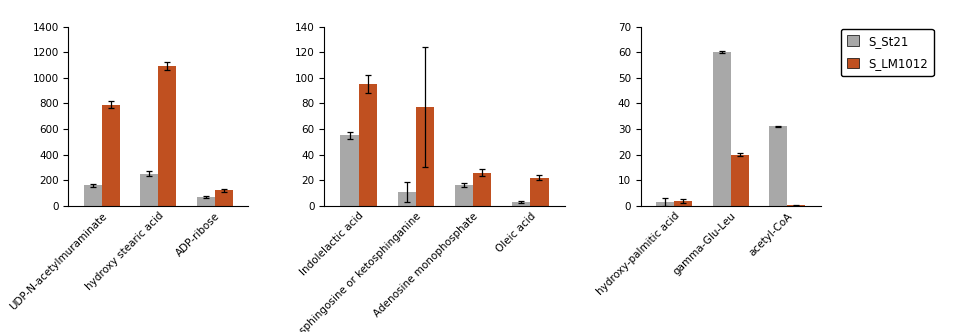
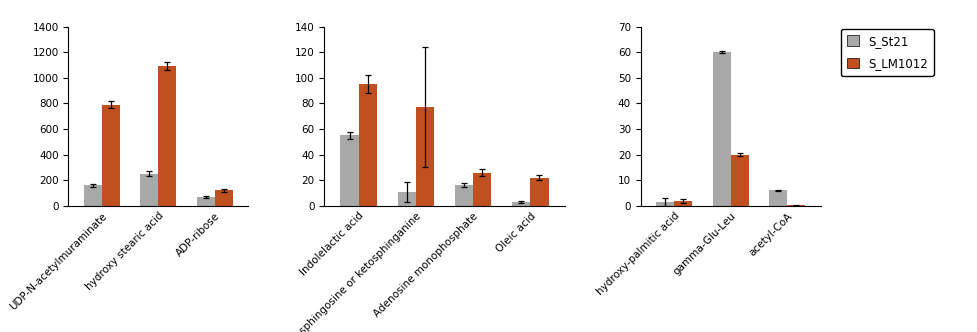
S_St21/acetyl-CoA: 31.0 -> 6.0
